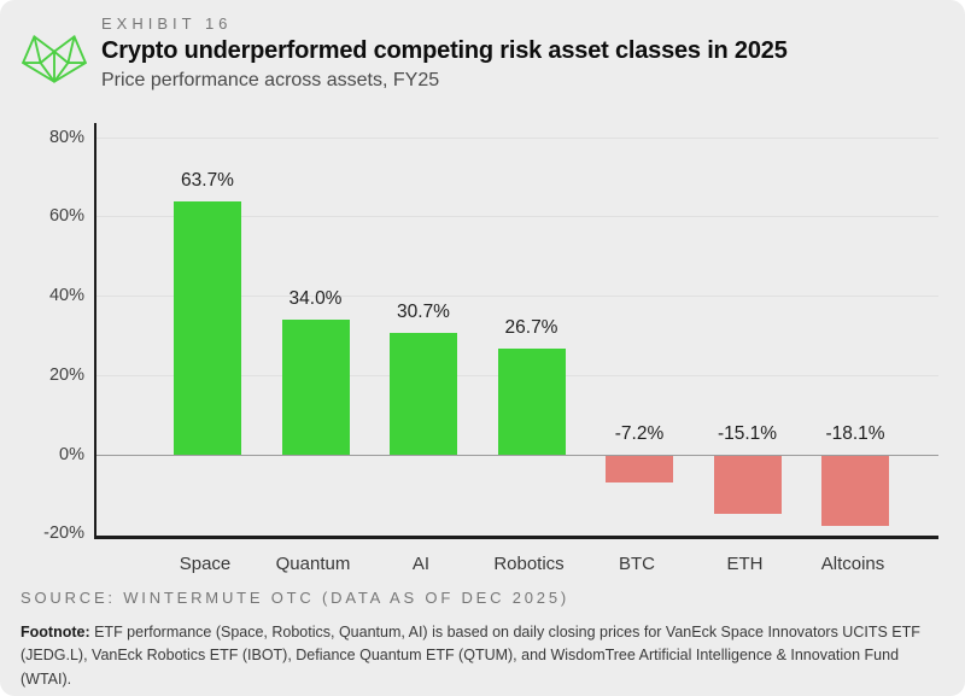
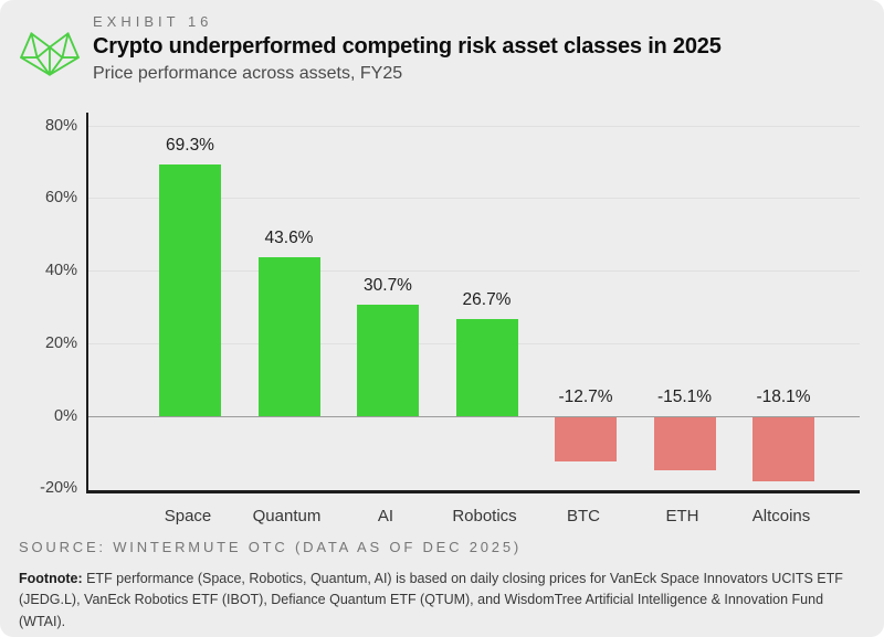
Space: 63.7% -> 69.3%
Quantum: 34.0% -> 43.6%
BTC: -7.2% -> -12.7%
